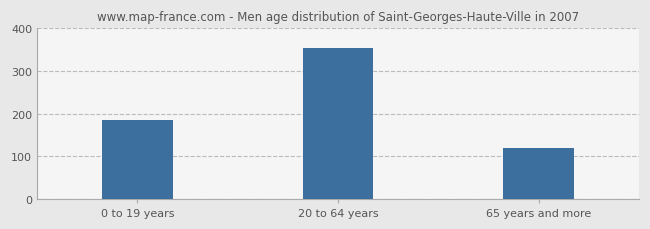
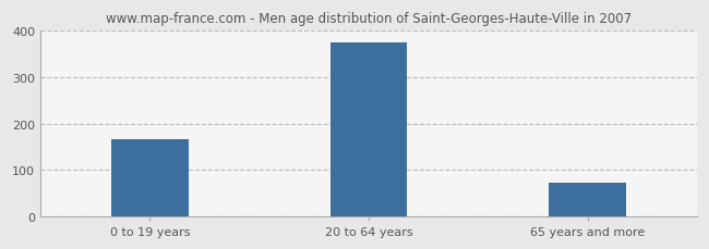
0 to 19 years: 185 -> 166
20 to 64 years: 355 -> 376
65 years and more: 120 -> 72
